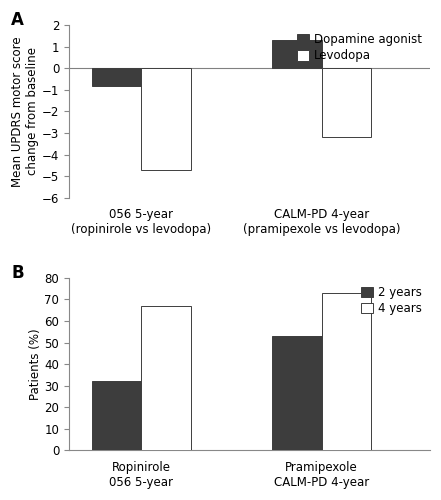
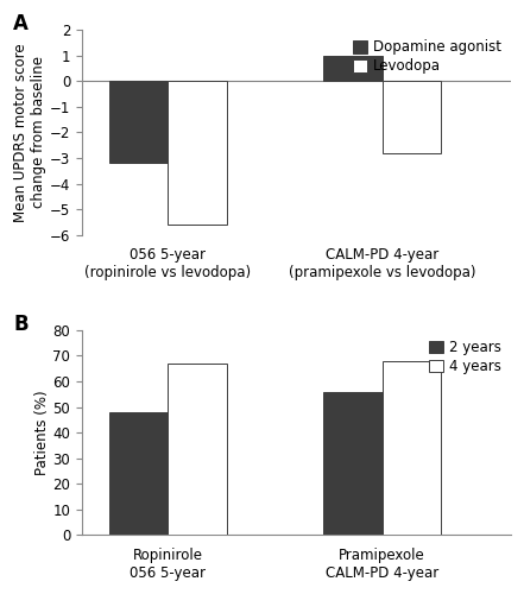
Dopamine agonist/056 5-year (ropinirole vs levodopa): -0.8 -> -3.2
Levodopa/056 5-year (ropinirole vs levodopa): -4.7 -> -5.6
Dopamine agonist/CALM-PD 4-year (pramipexole vs levodopa): 1.3 -> 1.0
Levodopa/CALM-PD 4-year (pramipexole vs levodopa): -3.2 -> -2.8
2 years/Ropinirole 056 5-year: 32 -> 48
2 years/Pramipexole CALM-PD 4-year: 53 -> 56
4 years/Pramipexole CALM-PD 4-year: 73 -> 68
